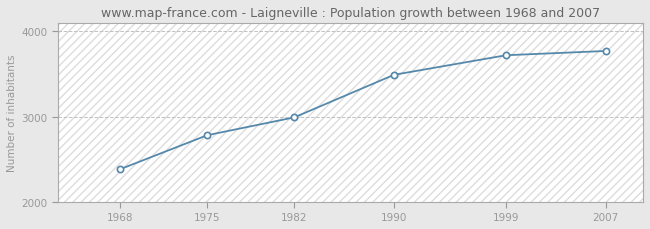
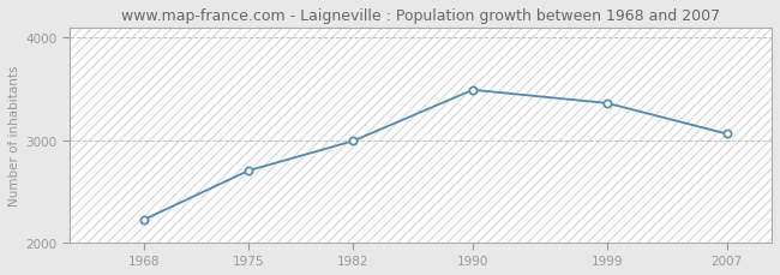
1968: 2380 -> 2220
1975: 2780 -> 2700
1999: 3720 -> 3360
2007: 3770 -> 3060
